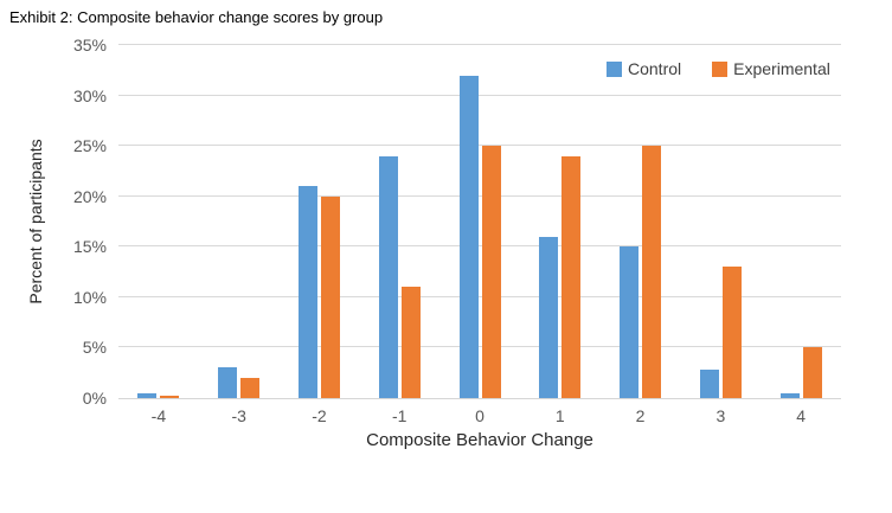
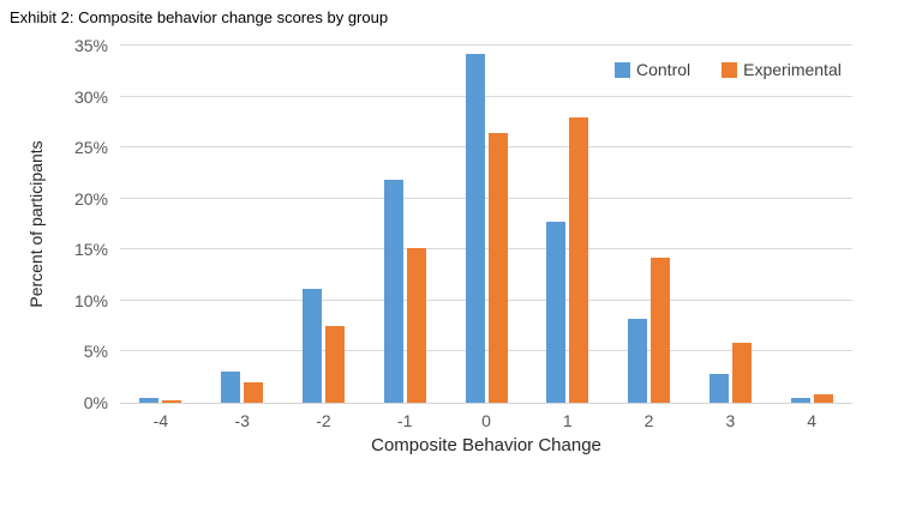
Control/-2: 21% -> 11%
Experimental/-2: 20% -> 8%
Control/-1: 24% -> 22%
Experimental/-1: 11% -> 15%
Control/0: 32% -> 34%
Experimental/0: 25% -> 26%
Control/1: 16% -> 18%
Experimental/1: 24% -> 28%
Control/2: 15% -> 8%
Experimental/2: 25% -> 14%
Experimental/3: 13% -> 6%
Experimental/4: 5% -> 1%
